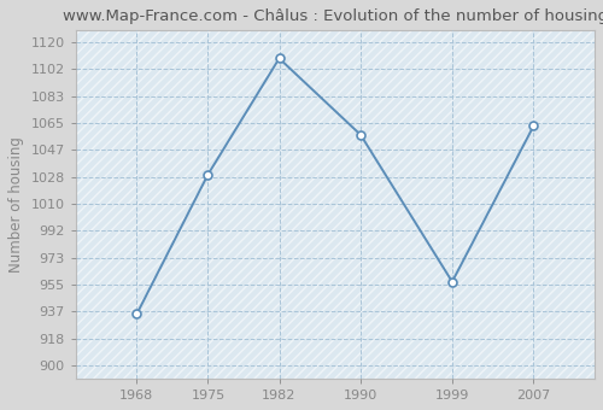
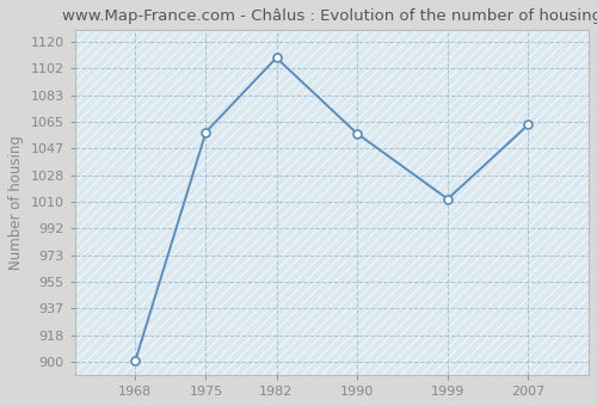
1968: 935 -> 901
1975: 1030 -> 1058
1999: 957 -> 1012
